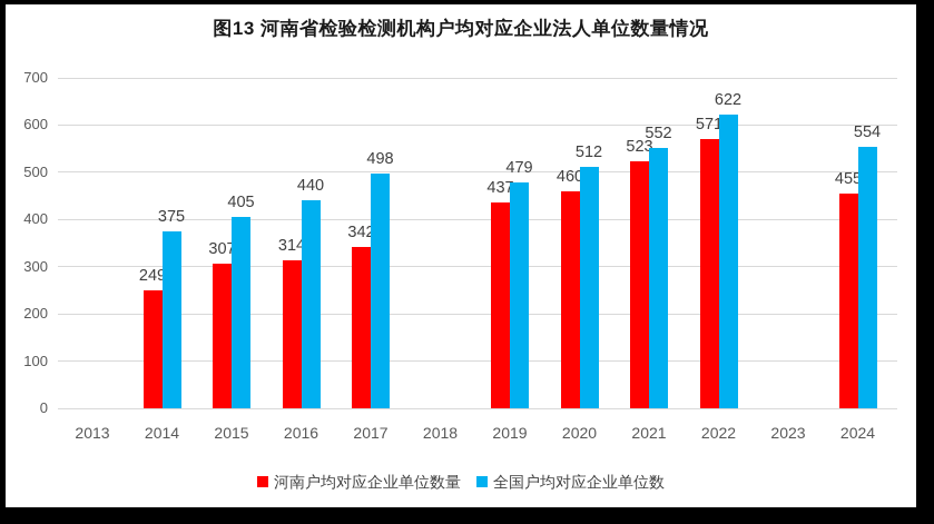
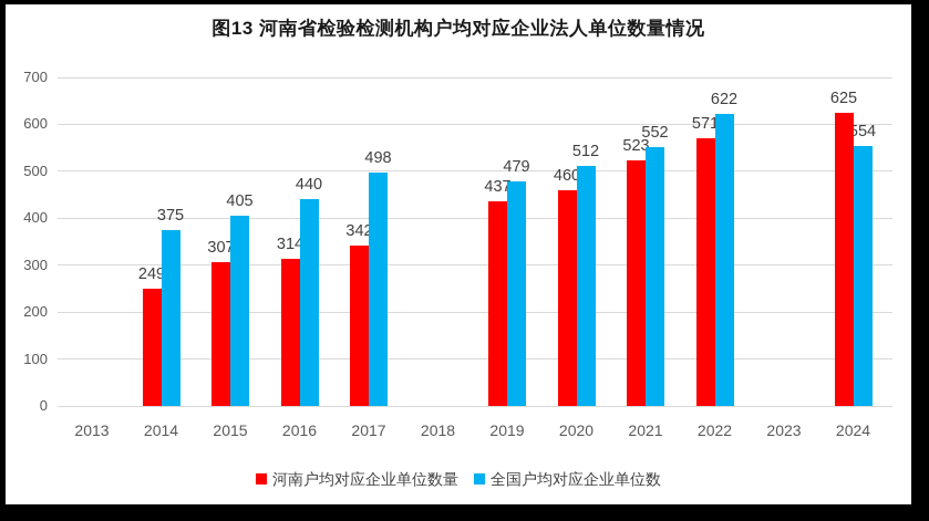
河南户均对应企业单位数量/2024: 455 -> 625
